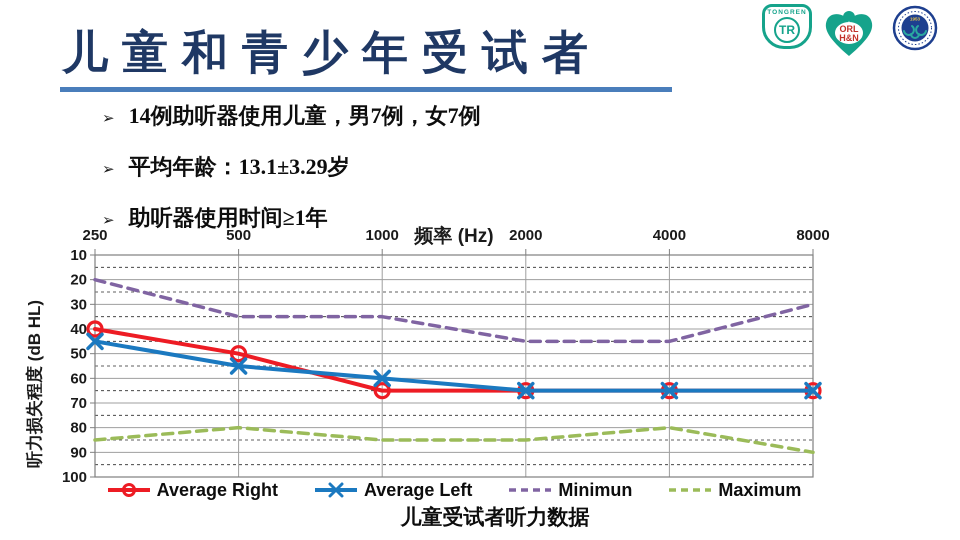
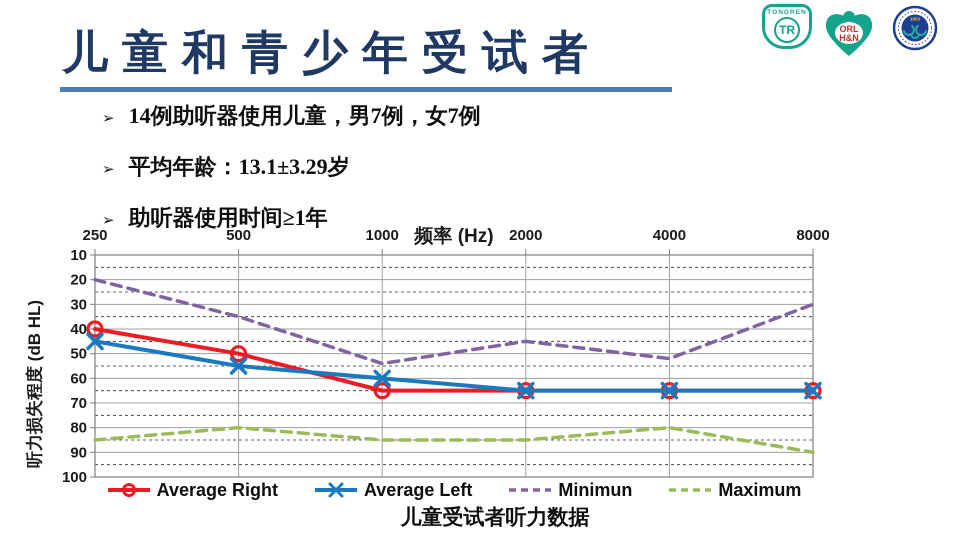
Minimun/1000: 35 -> 54
Minimun/4000: 45 -> 52
